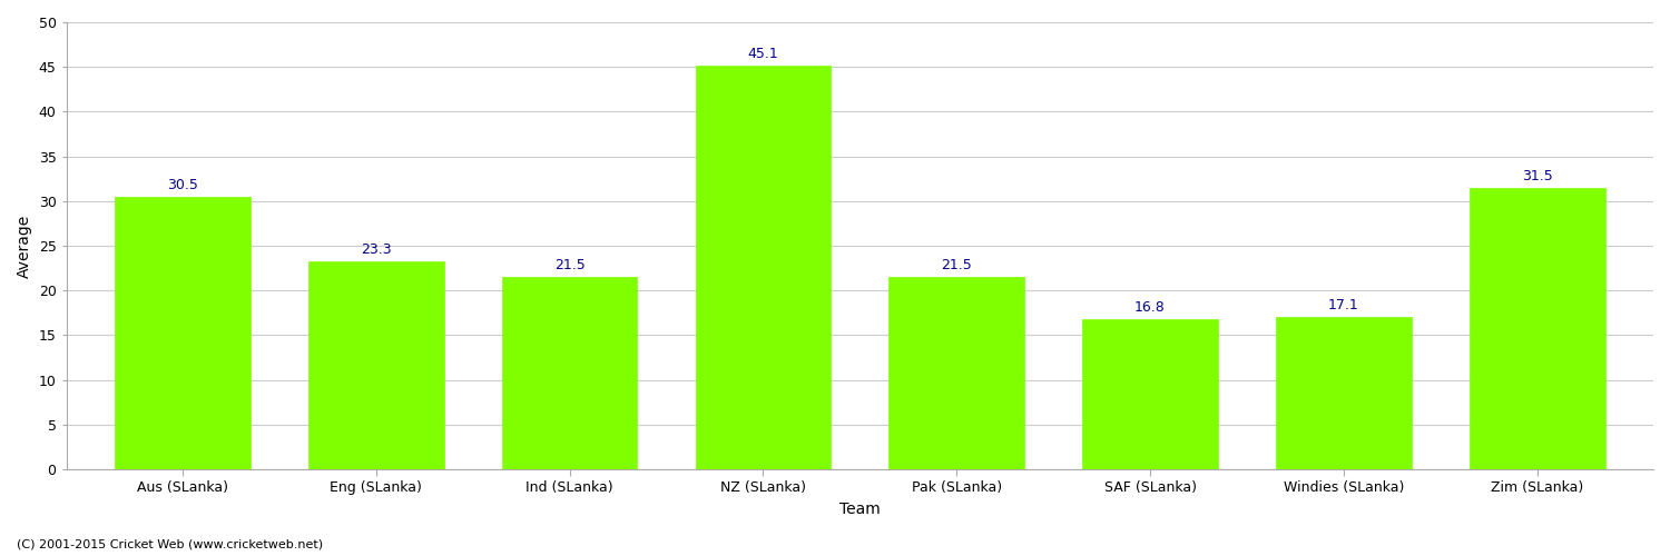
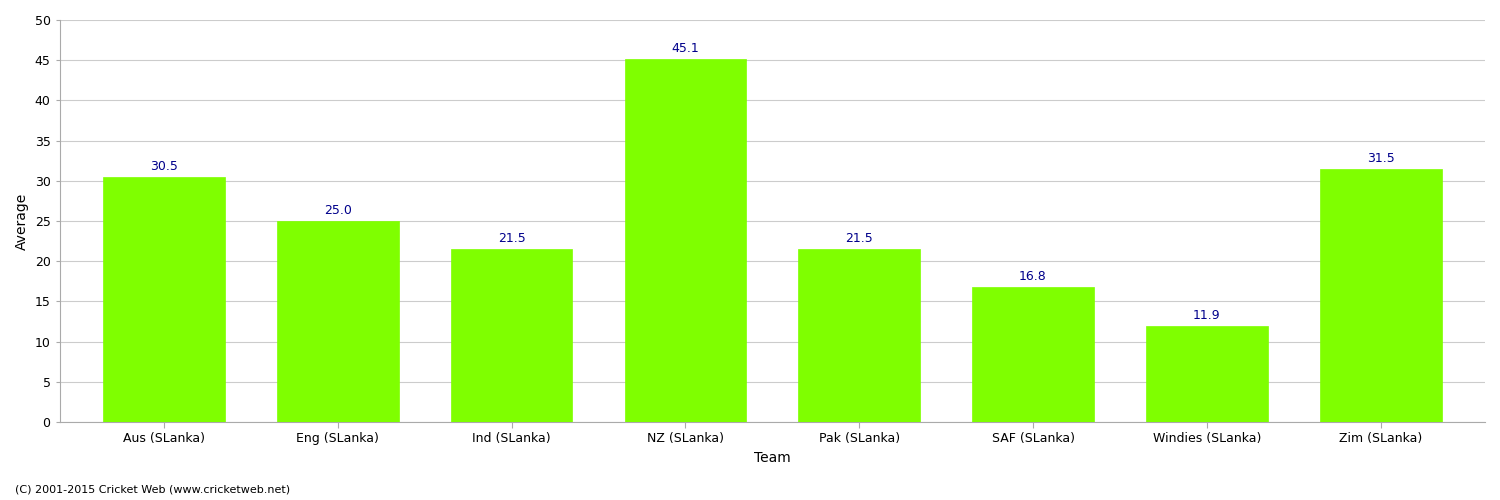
Eng (SLanka): 23.3 -> 25.0
Windies (SLanka): 17.1 -> 11.9
